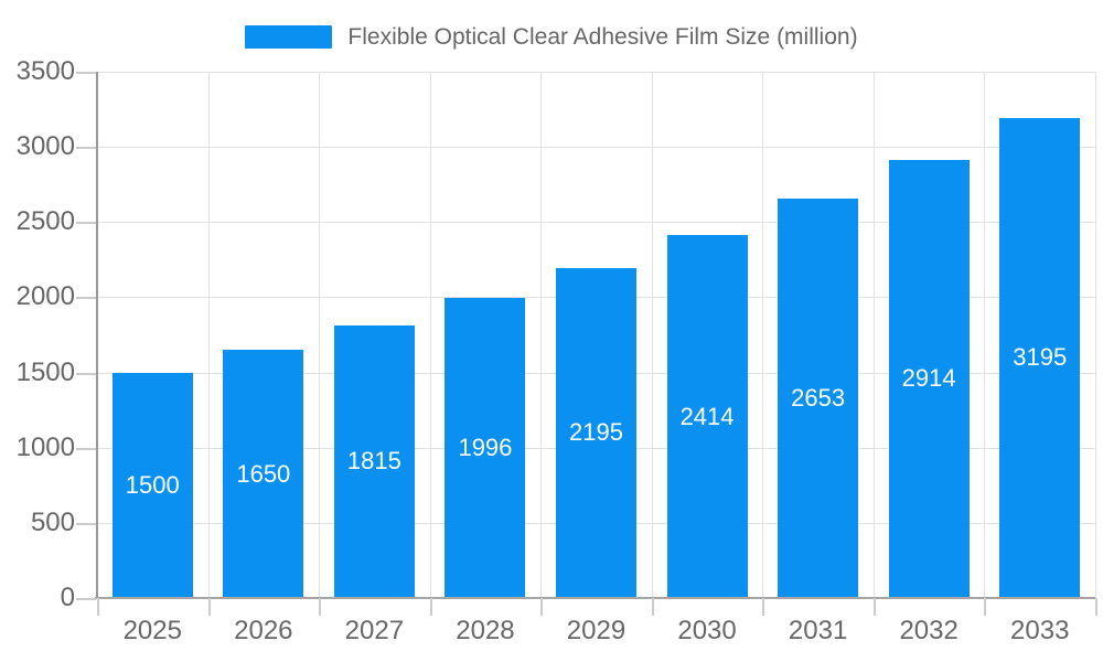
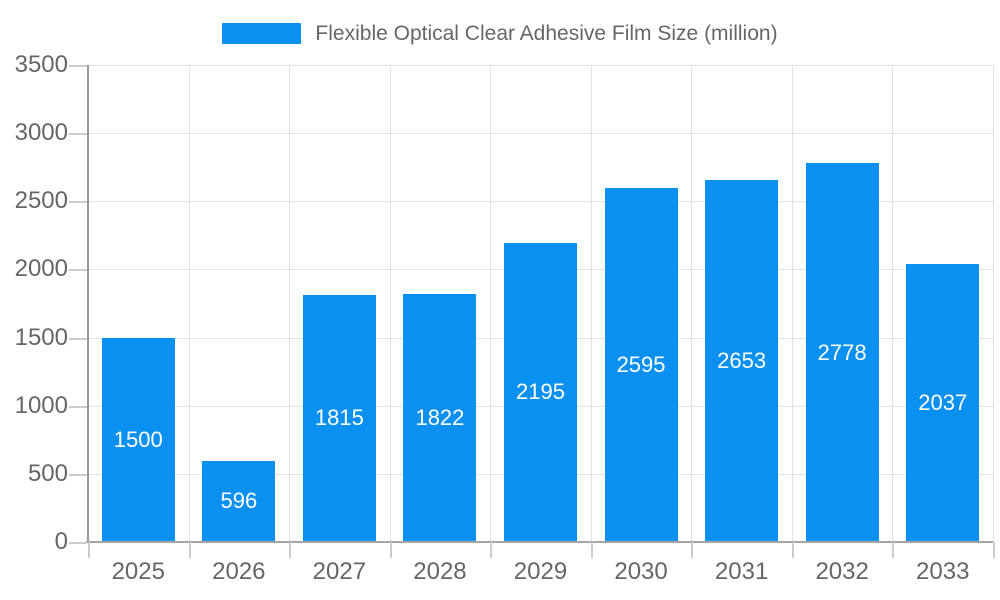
2026: 1650 -> 596
2028: 1996 -> 1822
2030: 2414 -> 2595
2032: 2914 -> 2778
2033: 3195 -> 2037
